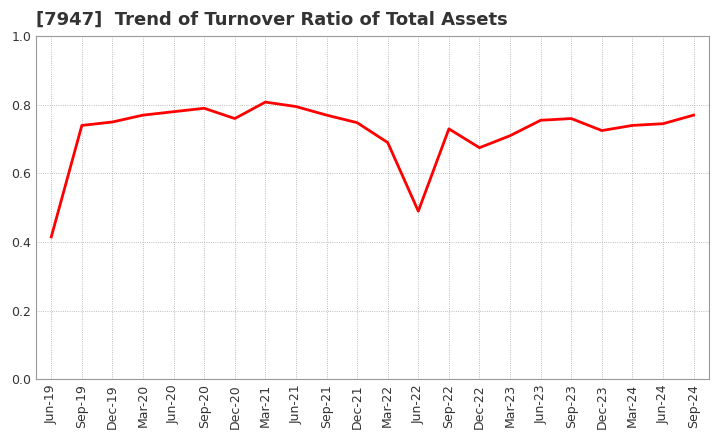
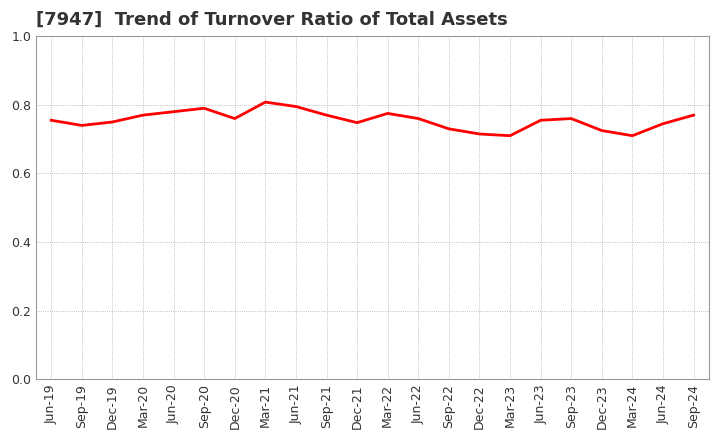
Jun-19: 0.415 -> 0.755
Mar-22: 0.690 -> 0.775
Jun-22: 0.490 -> 0.760
Dec-22: 0.675 -> 0.715
Mar-24: 0.740 -> 0.710
